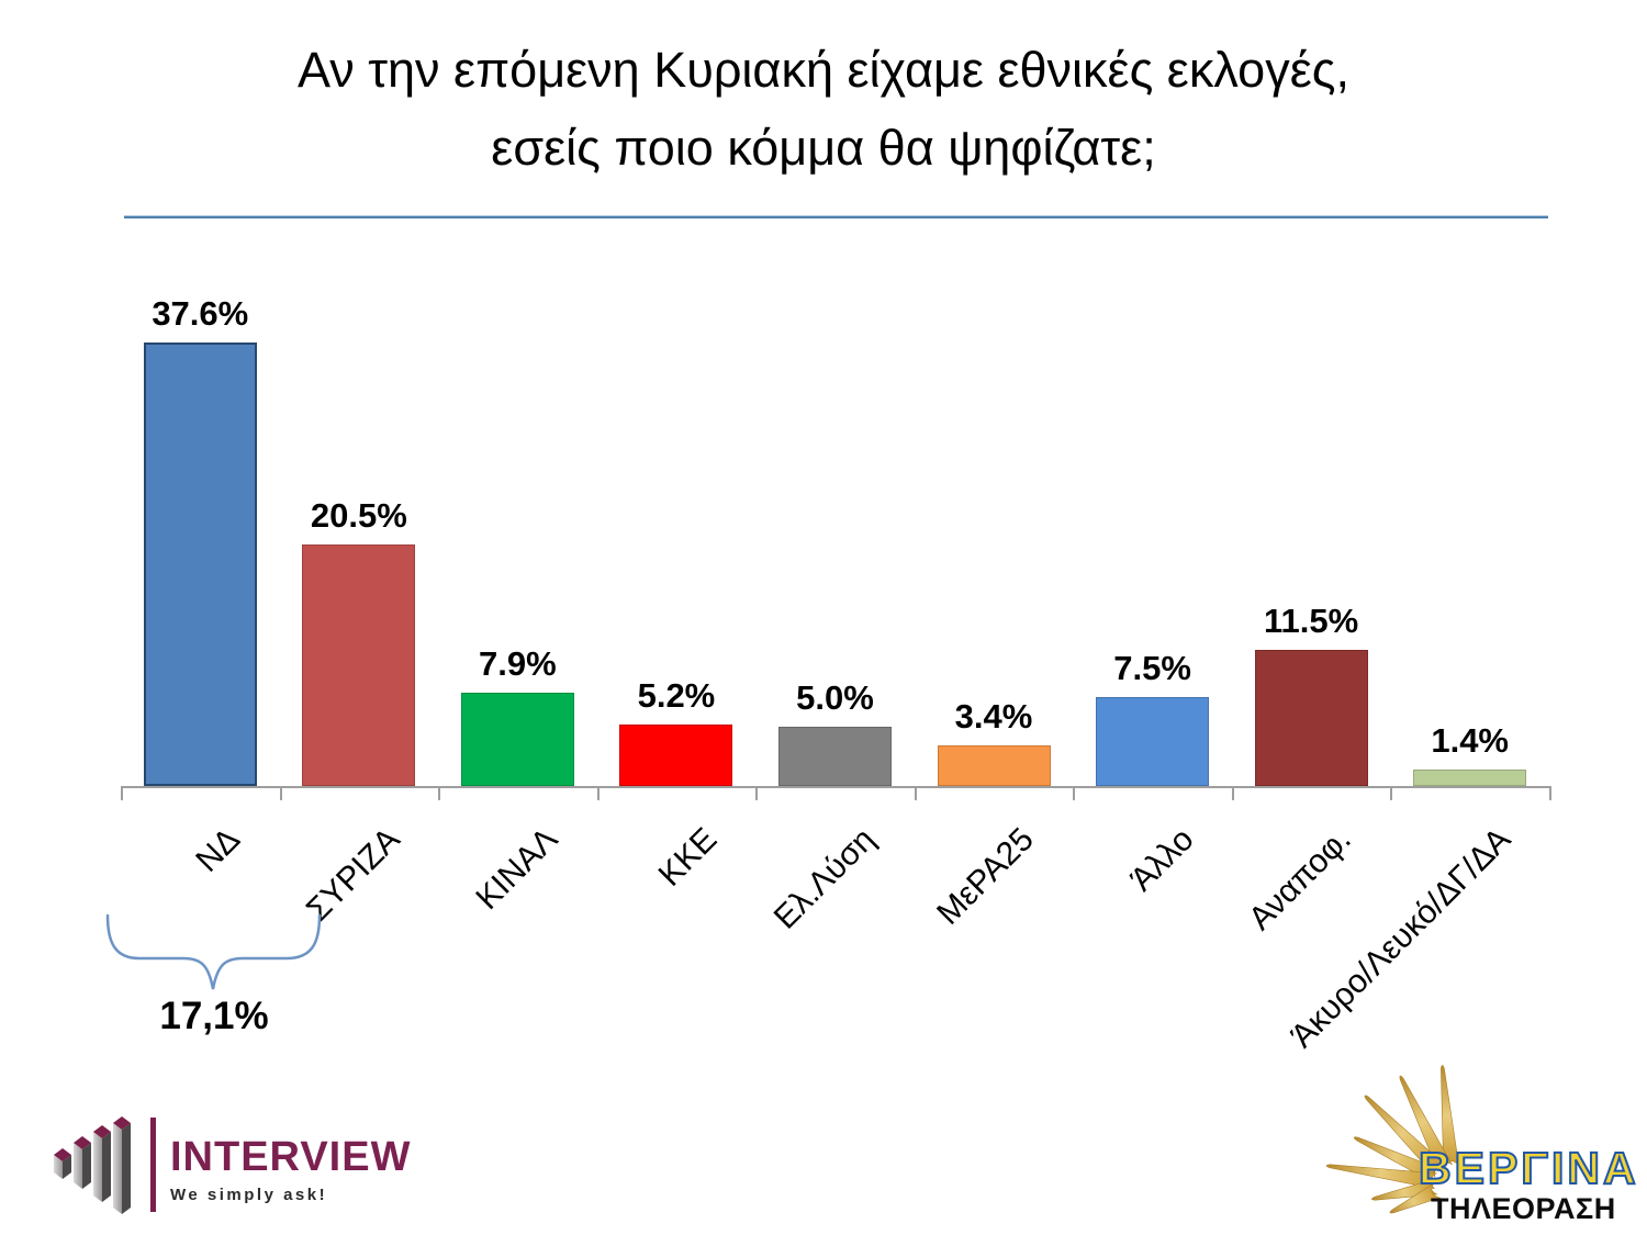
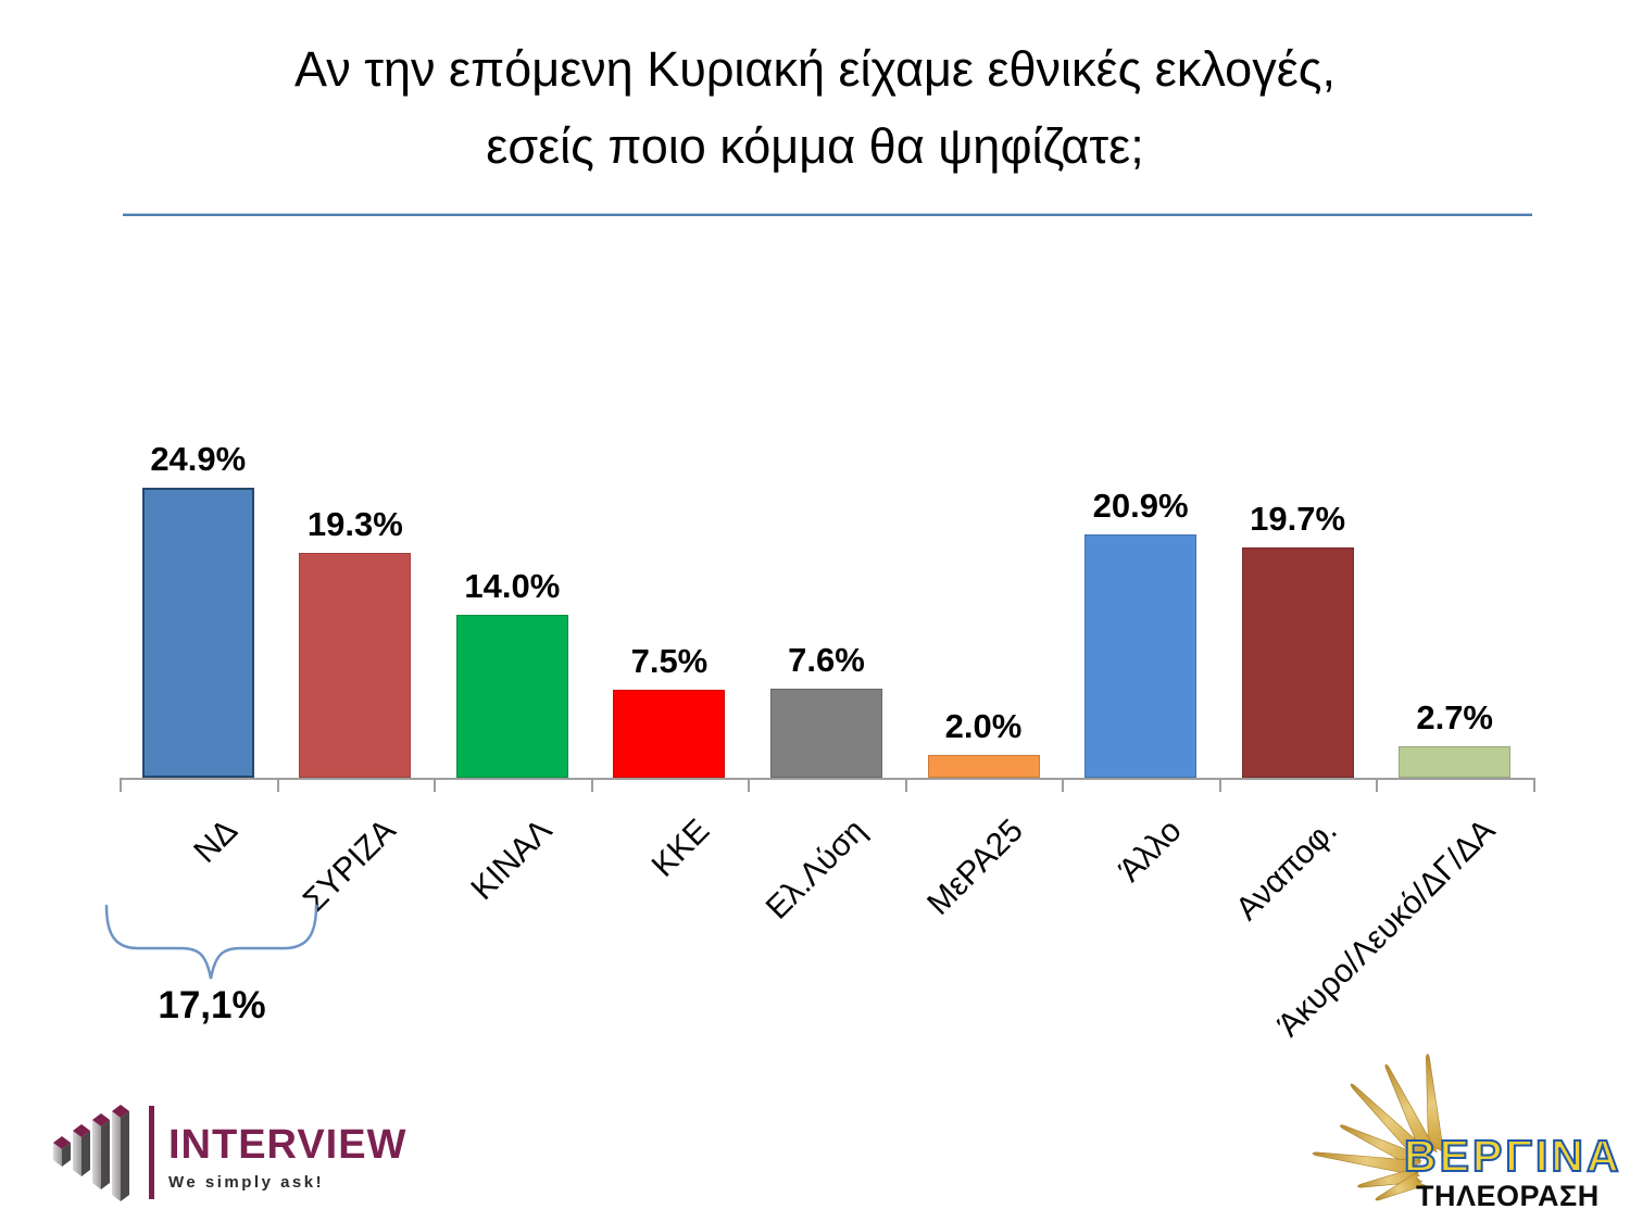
ΝΔ: 37.6% -> 24.9%
ΣΥΡΙΖΑ: 20.5% -> 19.3%
ΚΙΝΑΛ: 7.9% -> 14.0%
ΚΚΕ: 5.2% -> 7.5%
Ελ.Λύση: 5.0% -> 7.6%
ΜεΡΑ25: 3.4% -> 2.0%
Άλλο: 7.5% -> 20.9%
Αναποφ.: 11.5% -> 19.7%
Άκυρο/Λευκό/ΔΓ/ΔΑ: 1.4% -> 2.7%
